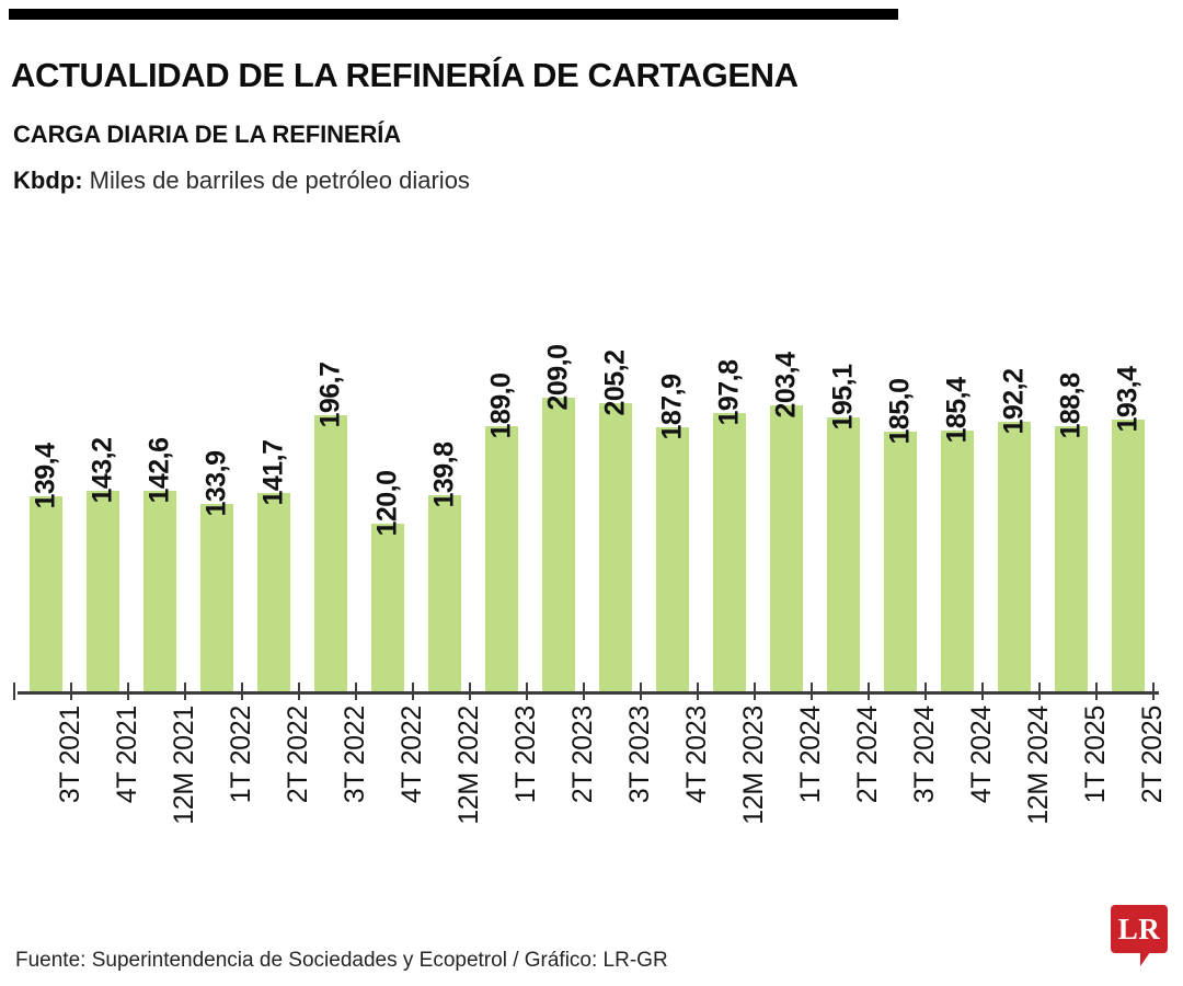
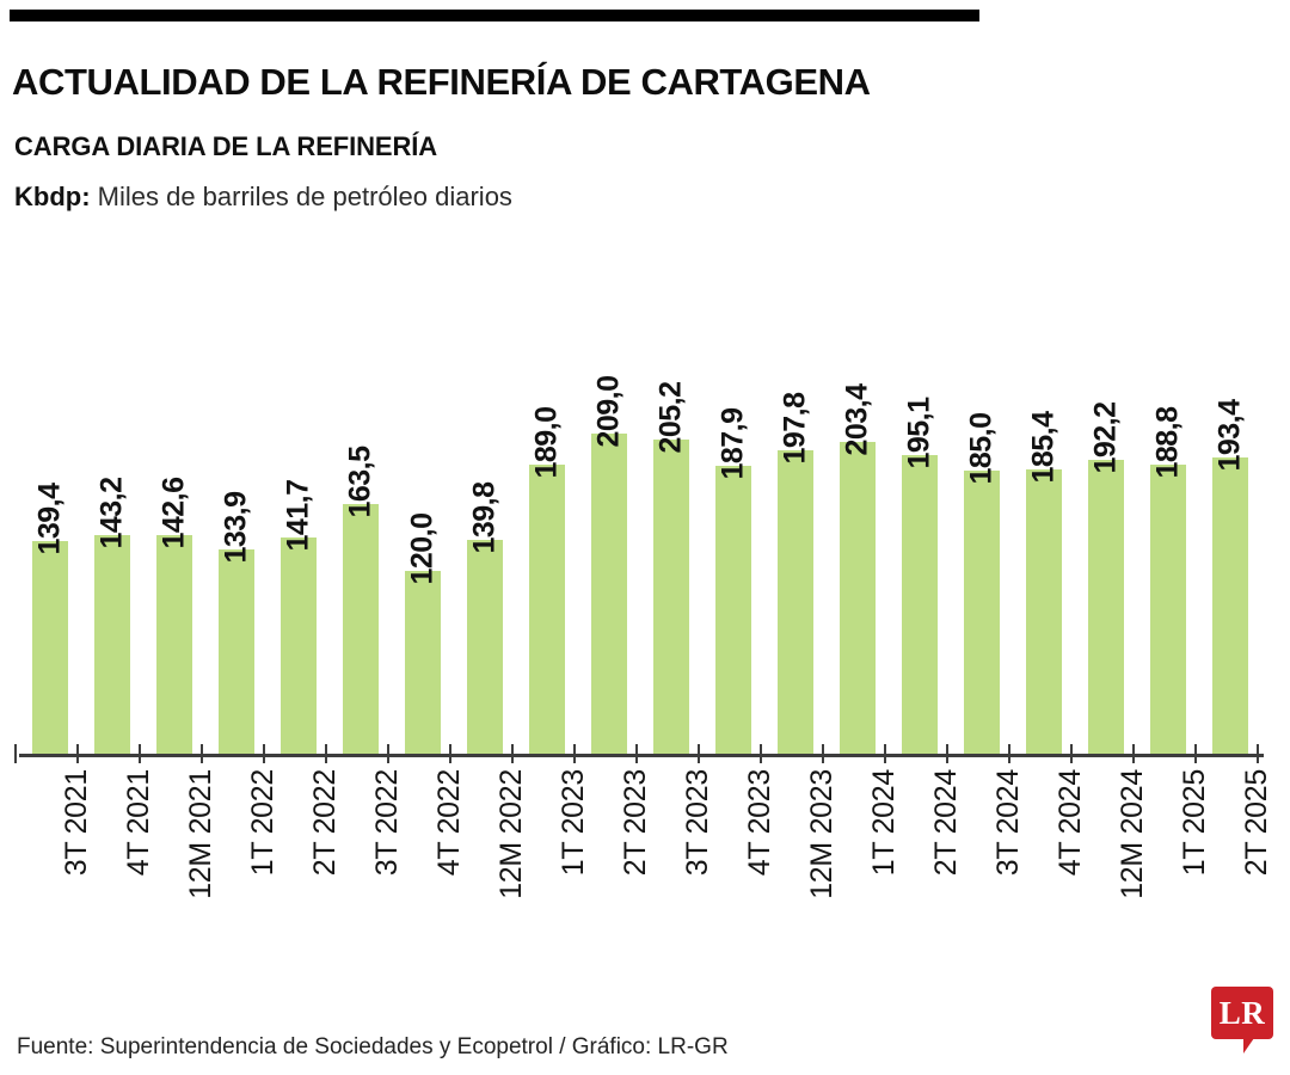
3T 2022: 196,7 -> 163,5
